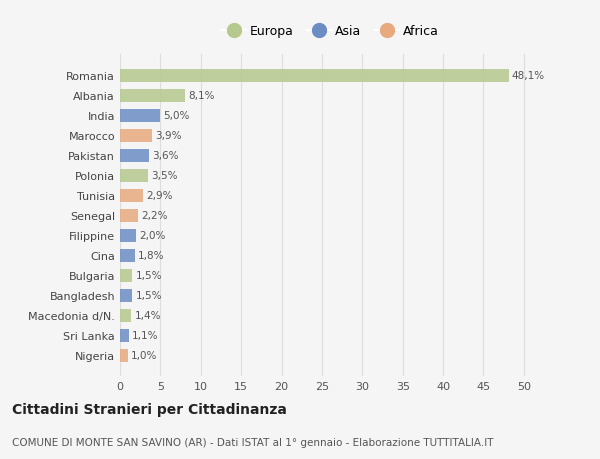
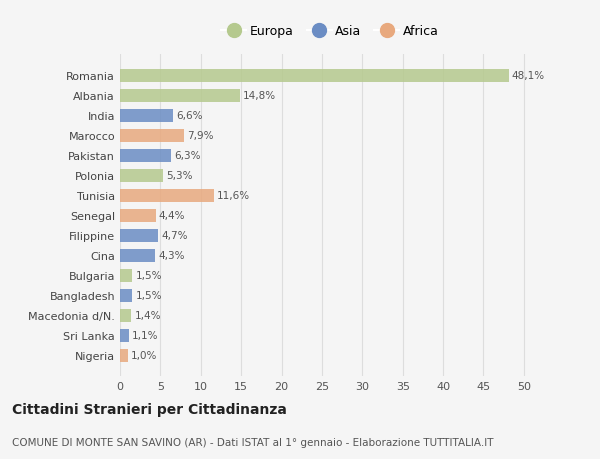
Albania: 8,1% -> 14,8%
India: 5,0% -> 6,6%
Marocco: 3,9% -> 7,9%
Pakistan: 3,6% -> 6,3%
Polonia: 3,5% -> 5,3%
Tunisia: 2,9% -> 11,6%
Senegal: 2,2% -> 4,4%
Filippine: 2,0% -> 4,7%
Cina: 1,8% -> 4,3%
